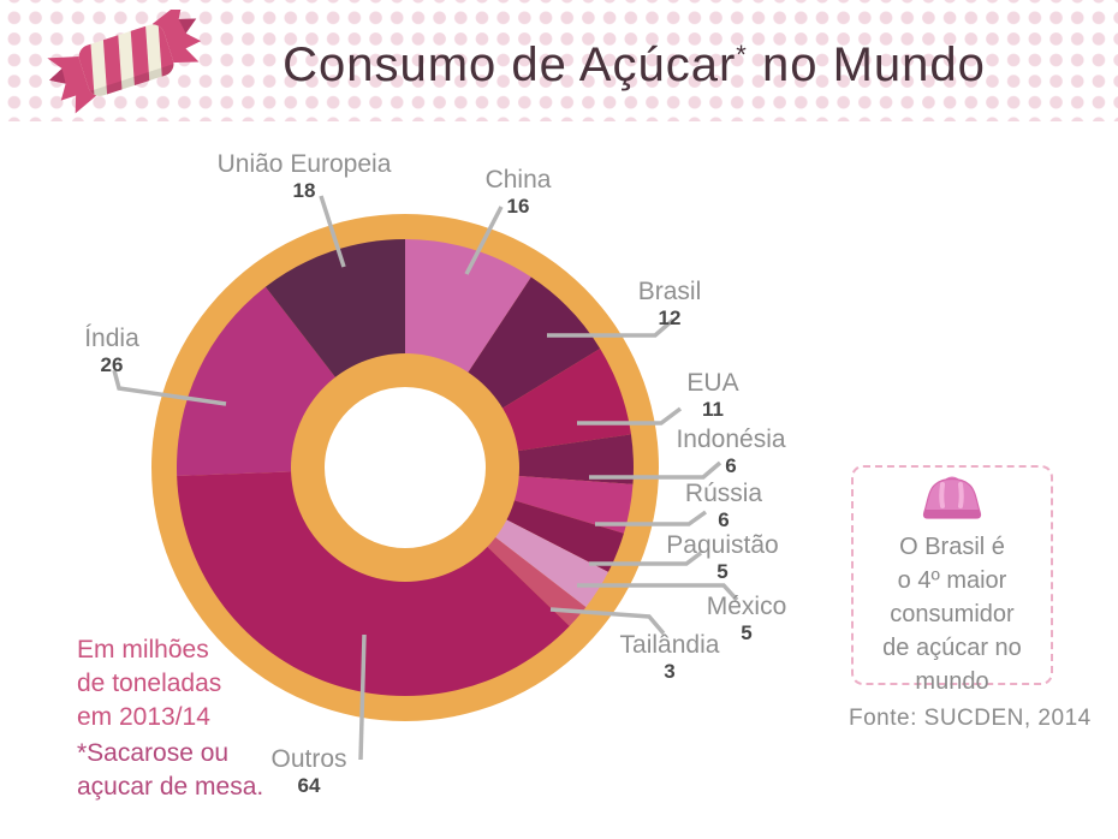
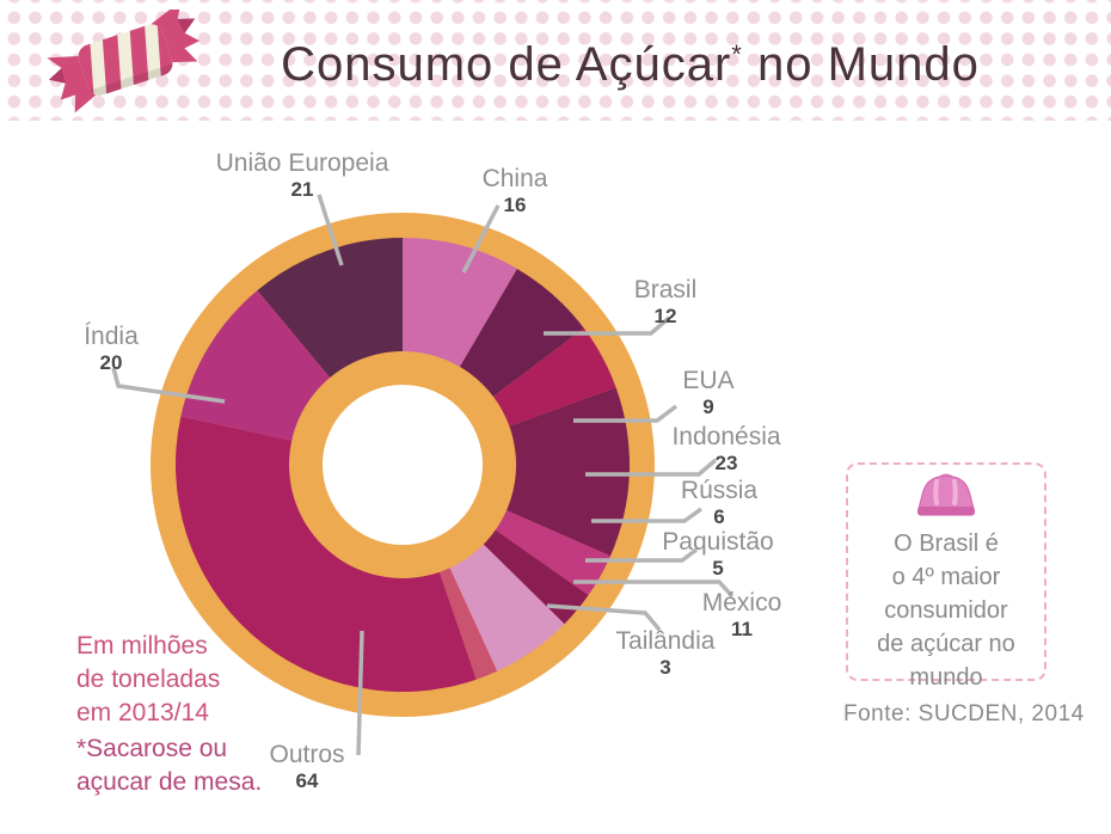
EUA: 11 -> 9
Indonésia: 6 -> 23
México: 5 -> 11
Índia: 26 -> 20
União Europeia: 18 -> 21
